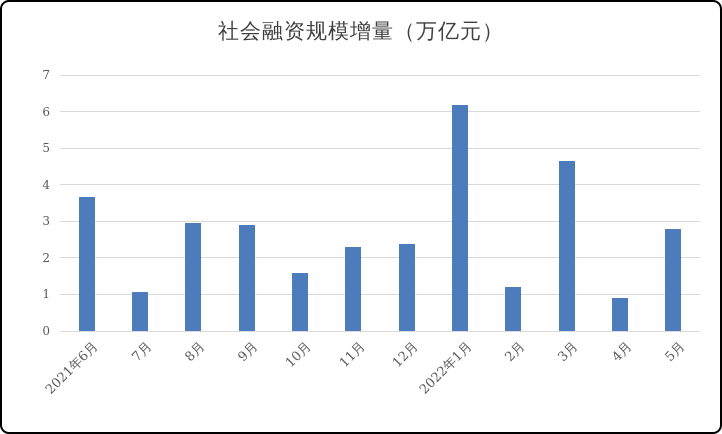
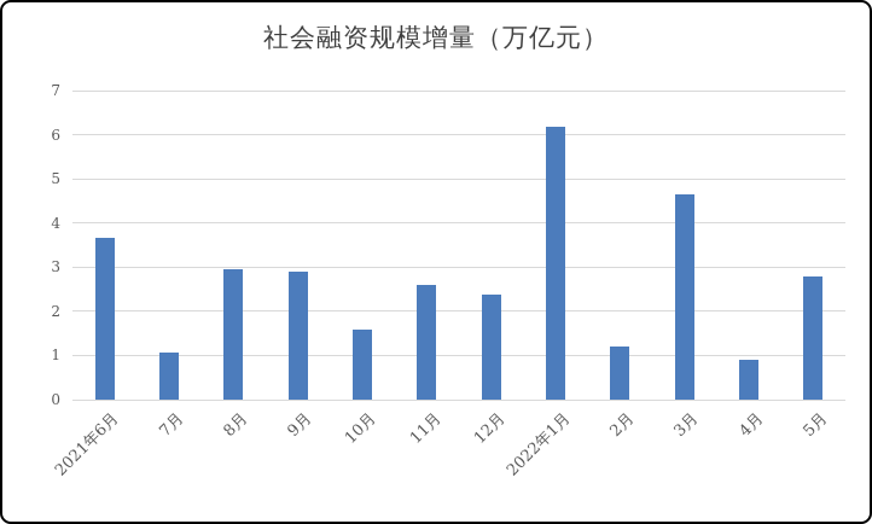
11月: 2.3 -> 2.6
